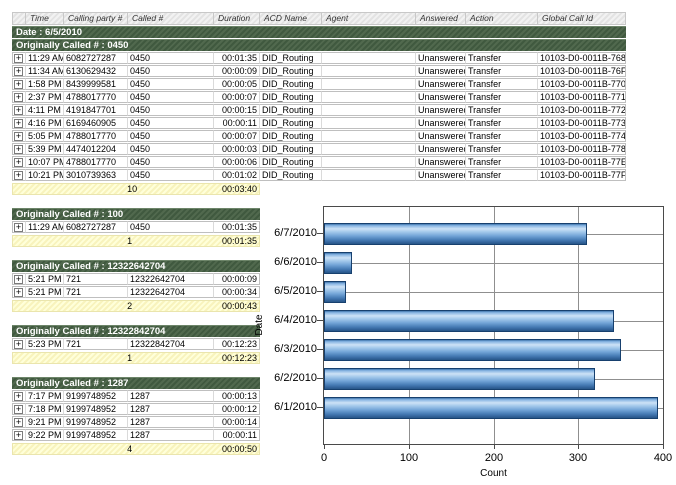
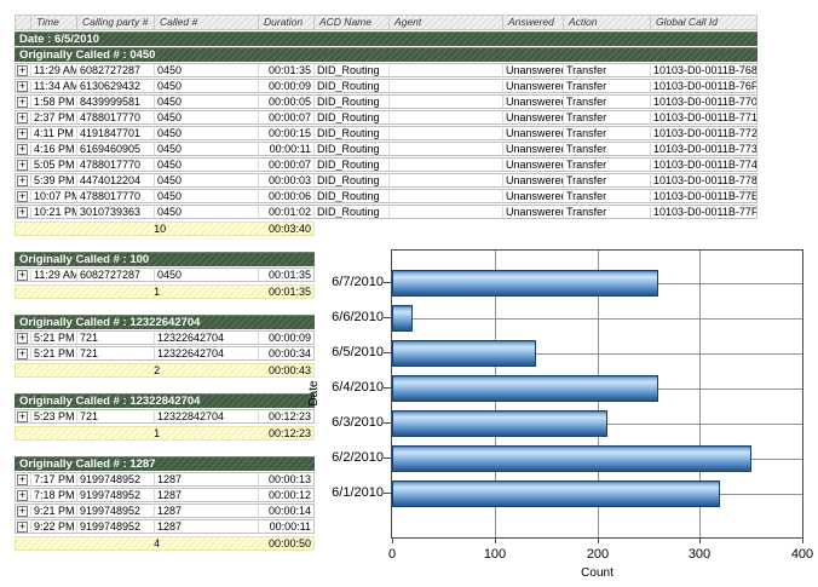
6/7/2010: 310 -> 260
6/6/2010: 30 -> 20
6/5/2010: 30 -> 140
6/4/2010: 340 -> 260
6/3/2010: 350 -> 210
6/2/2010: 320 -> 350
6/1/2010: 390 -> 320
